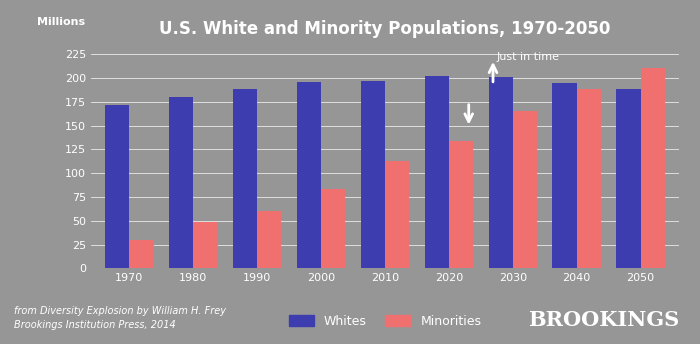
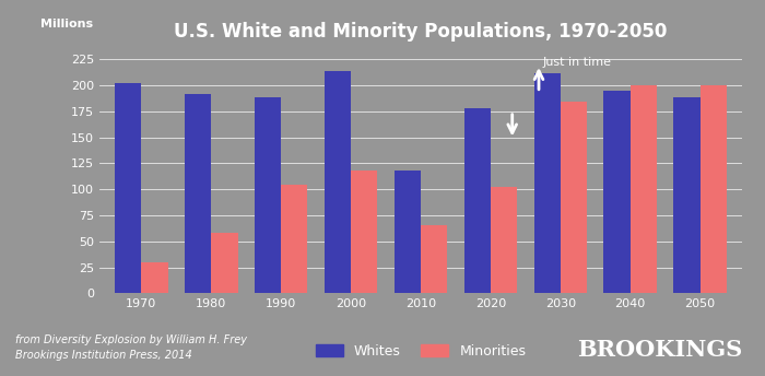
Whites/1970: 172 -> 202
Whites/1980: 180 -> 192
Minorities/1980: 49 -> 58
Minorities/1990: 60 -> 104
Whites/2000: 196 -> 214
Minorities/2000: 83 -> 118
Whites/2010: 197 -> 118
Minorities/2010: 113 -> 66
Whites/2020: 202 -> 178
Minorities/2020: 134 -> 102
Whites/2030: 201 -> 212
Minorities/2030: 165 -> 184
Minorities/2040: 188 -> 200
Minorities/2050: 211 -> 200
